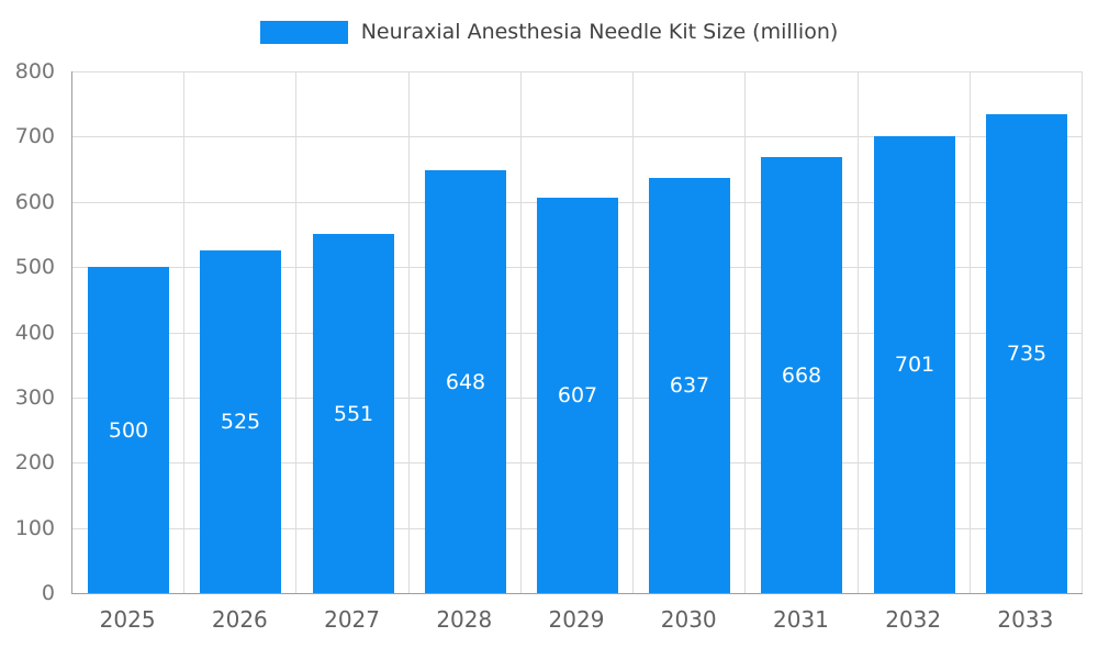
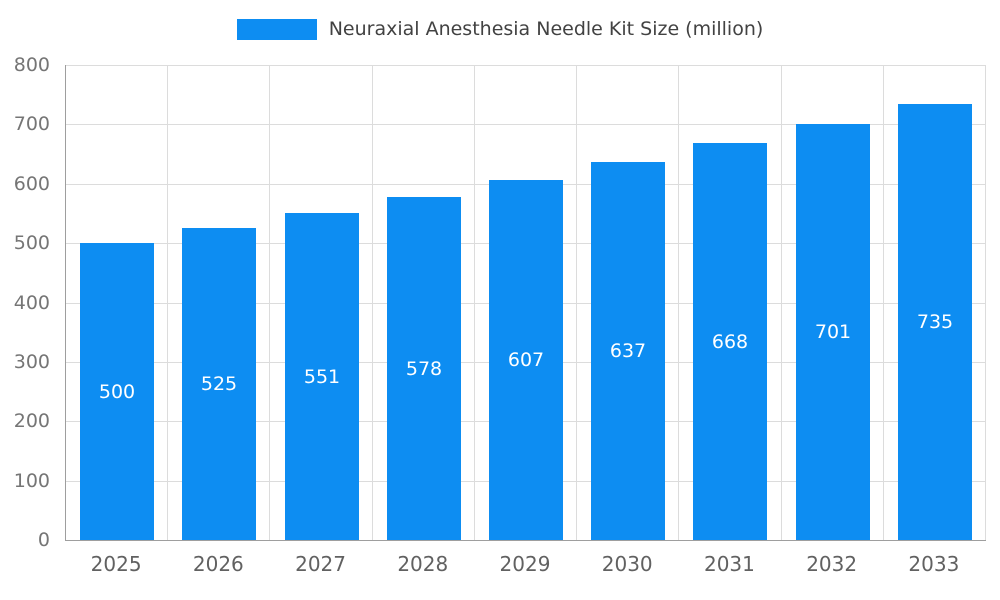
2028: 648 -> 578
